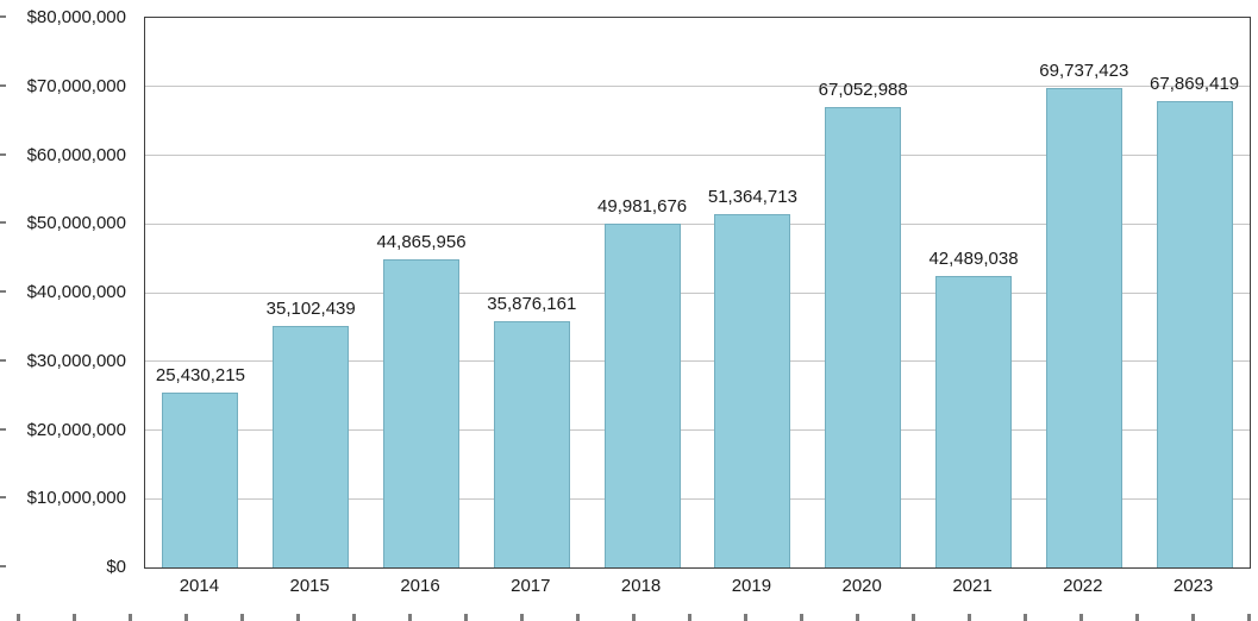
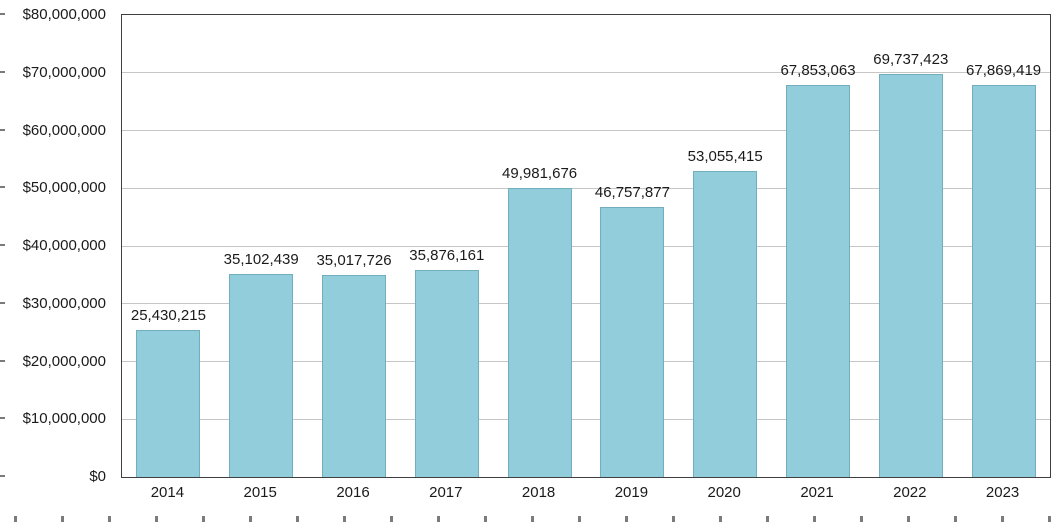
2016: 44,865,956 -> 35,017,726
2019: 51,364,713 -> 46,757,877
2020: 67,052,988 -> 53,055,415
2021: 42,489,038 -> 67,853,063
